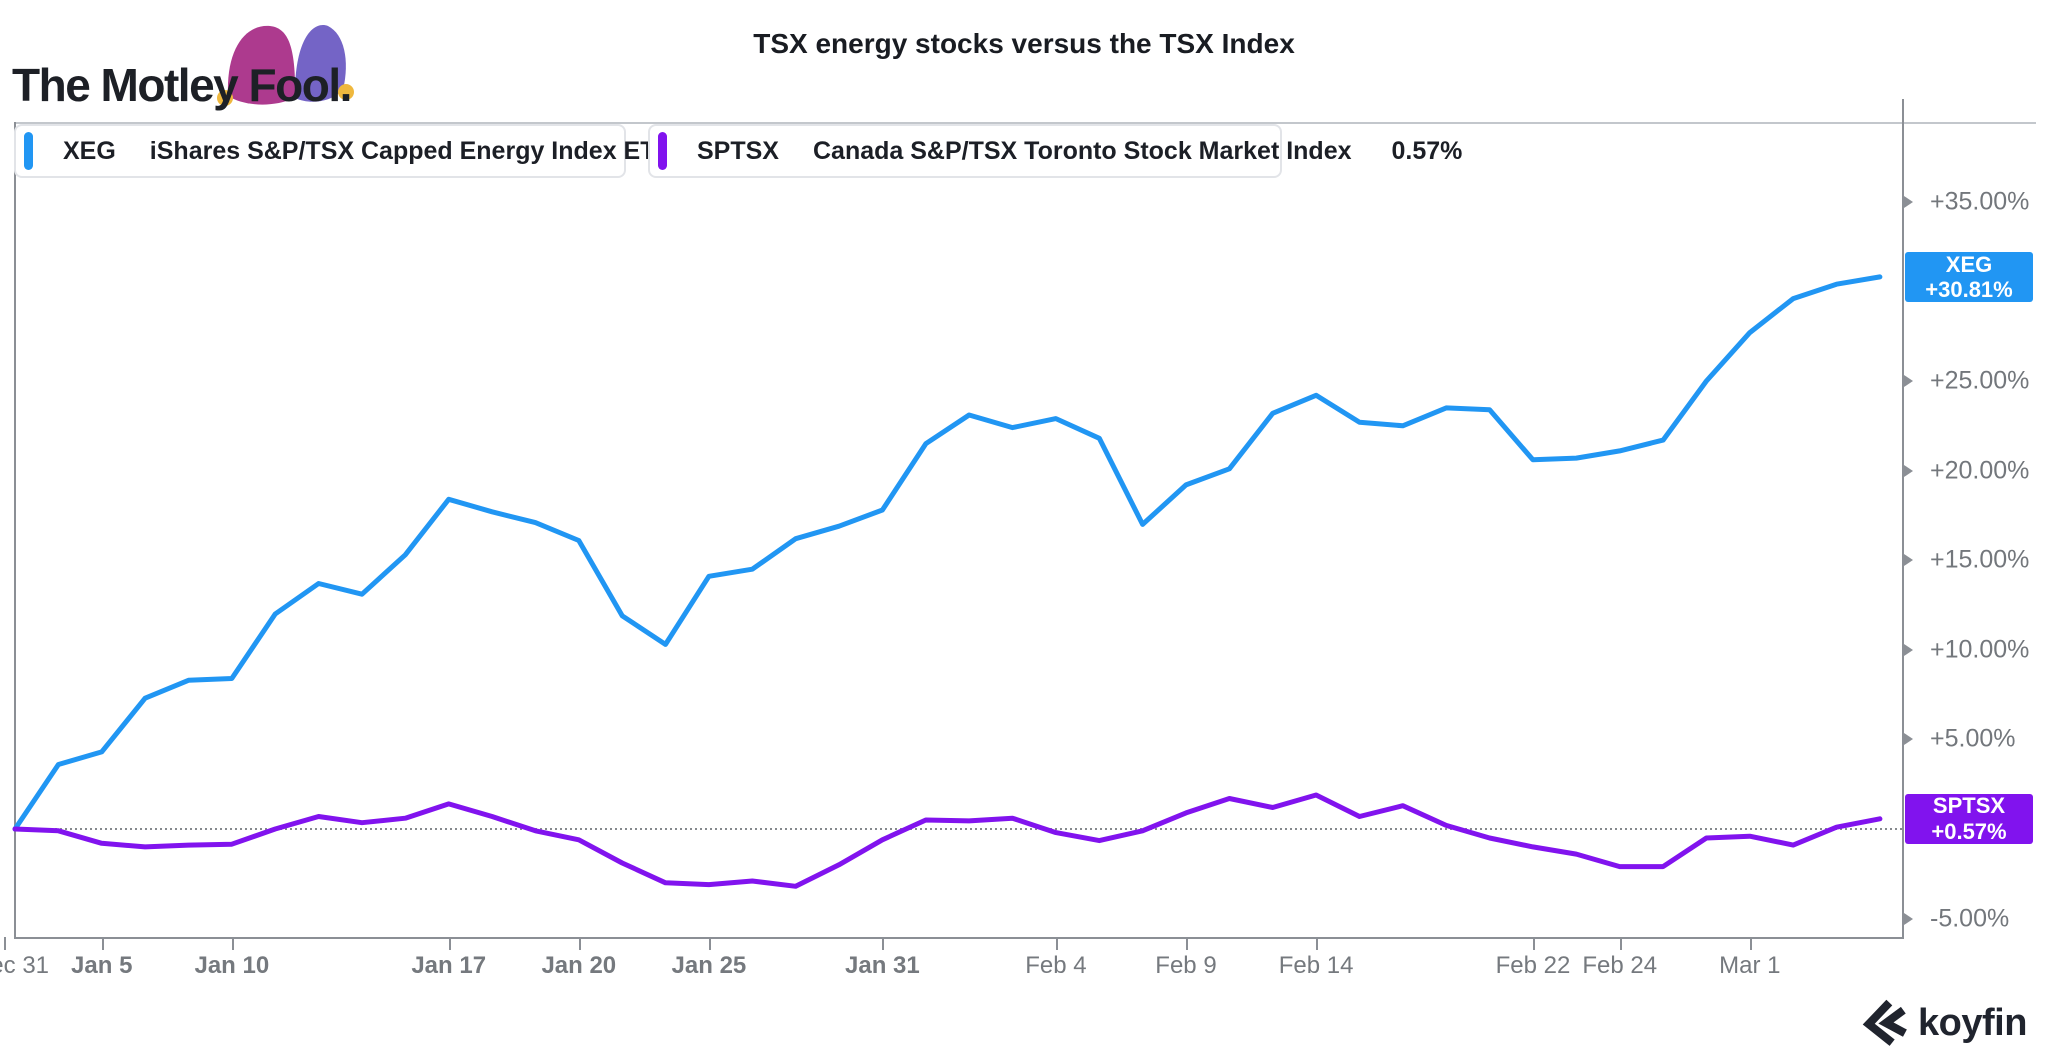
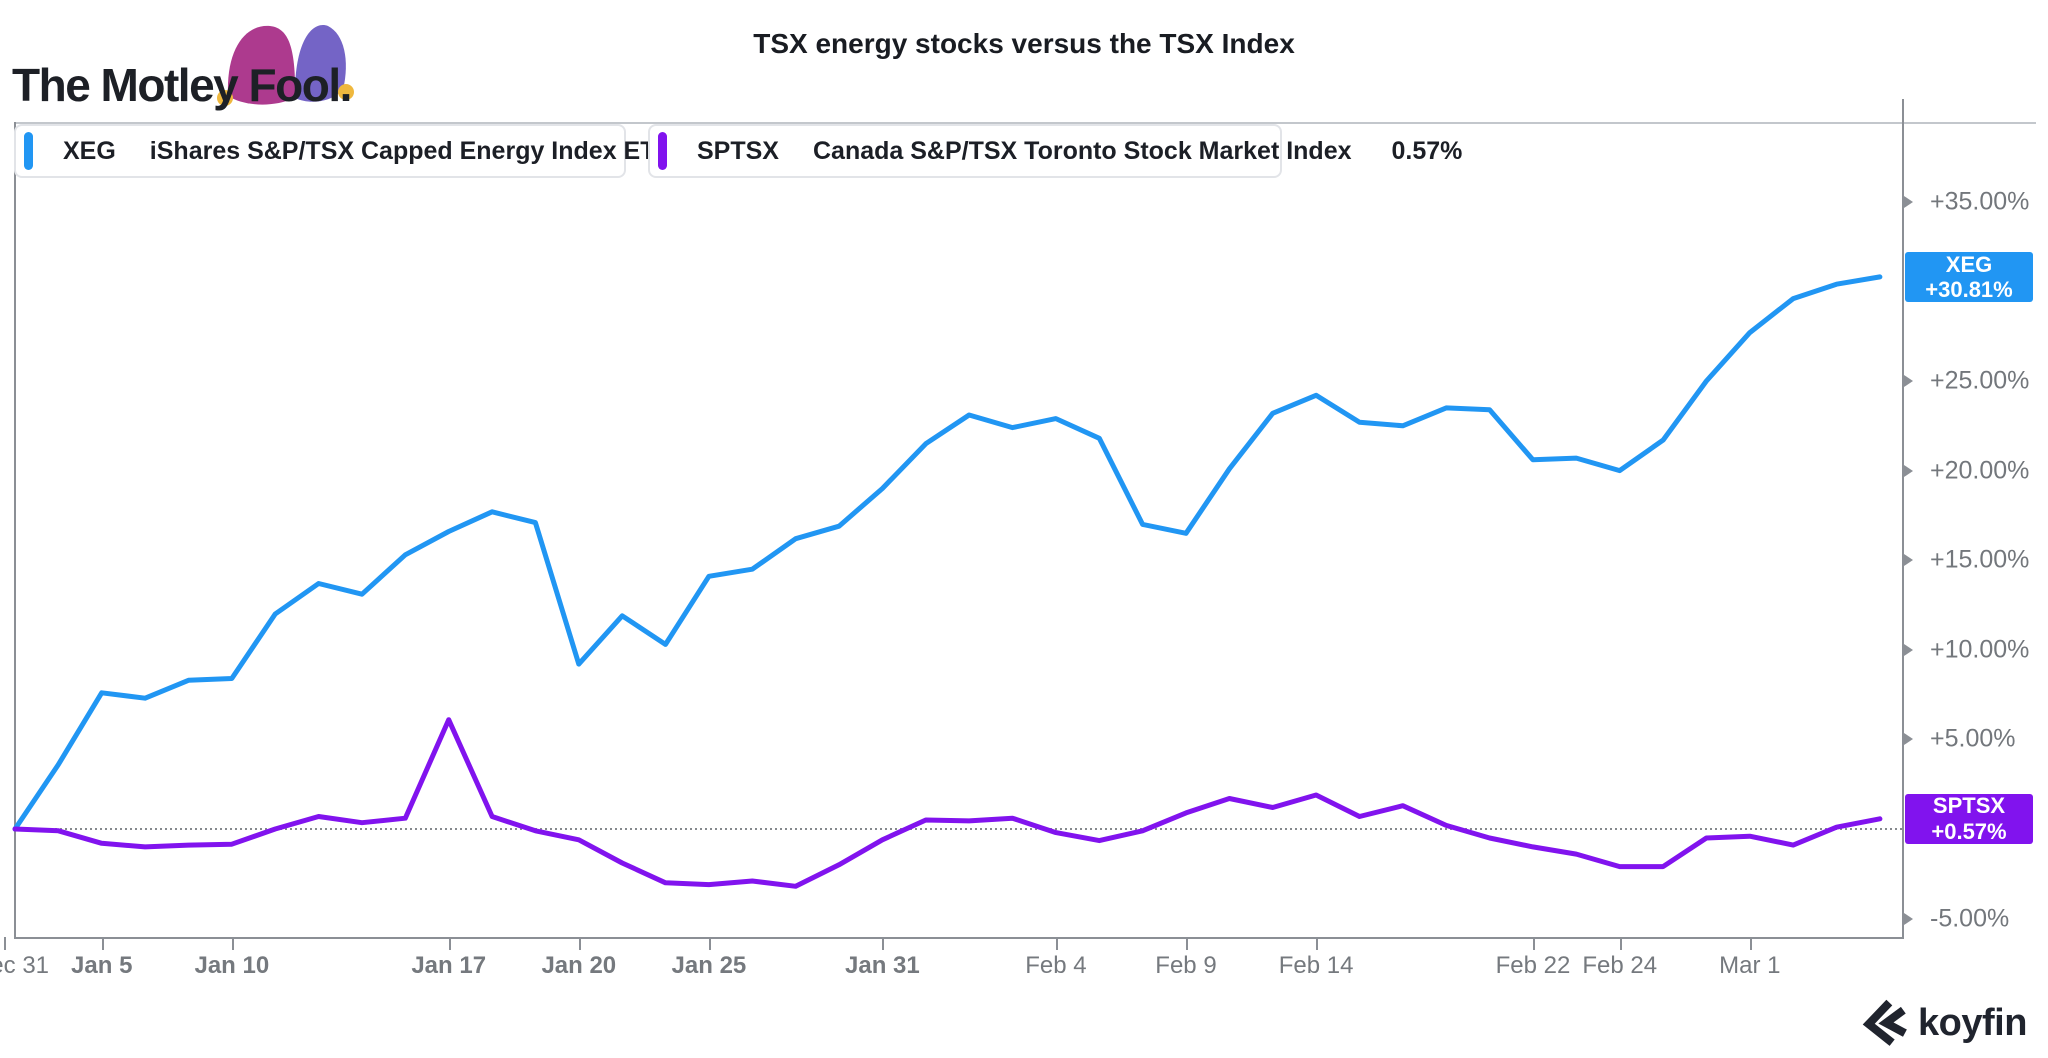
XEG/Jan 5: 4.3% -> 7.6%
XEG/Jan 17: 18.4% -> 16.6%
SPTSX/Jan 17: 1.4% -> 6.1%
XEG/Jan 20: 16.1% -> 9.2%
XEG/Jan 31: 17.8% -> 19.0%
XEG/Feb 9: 19.2% -> 16.5%
XEG/Feb 24: 21.1% -> 20.0%
